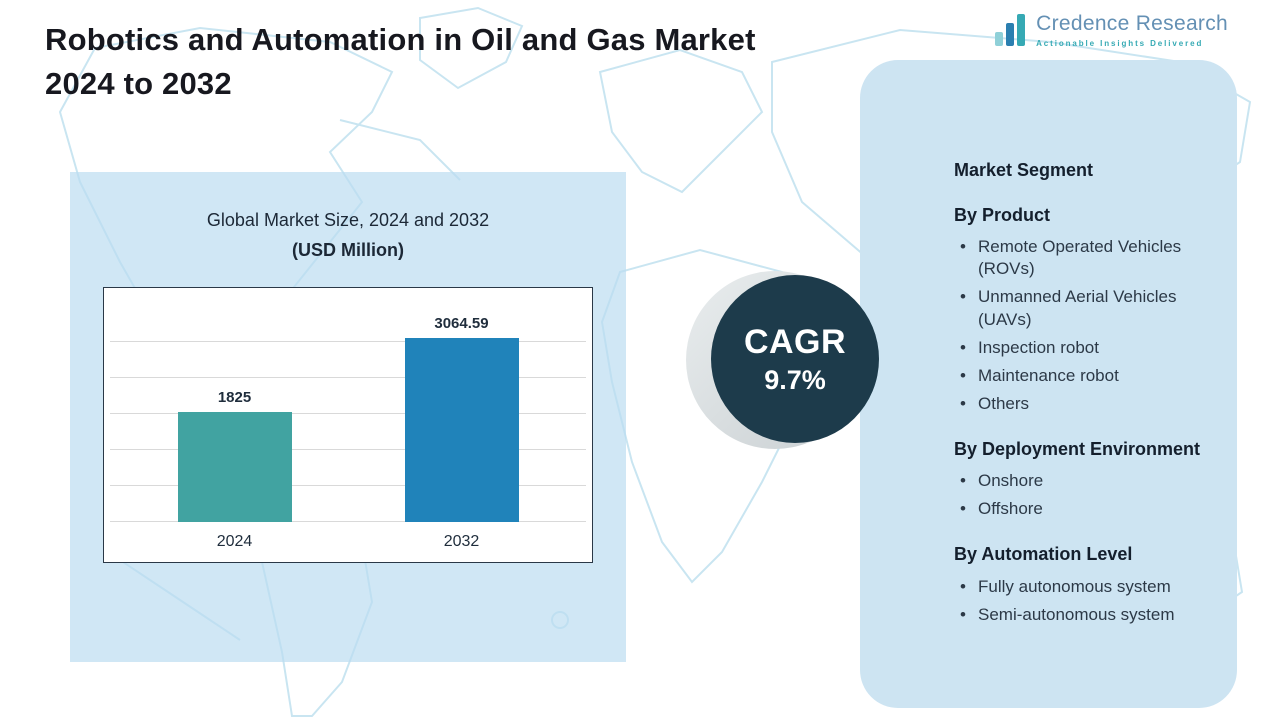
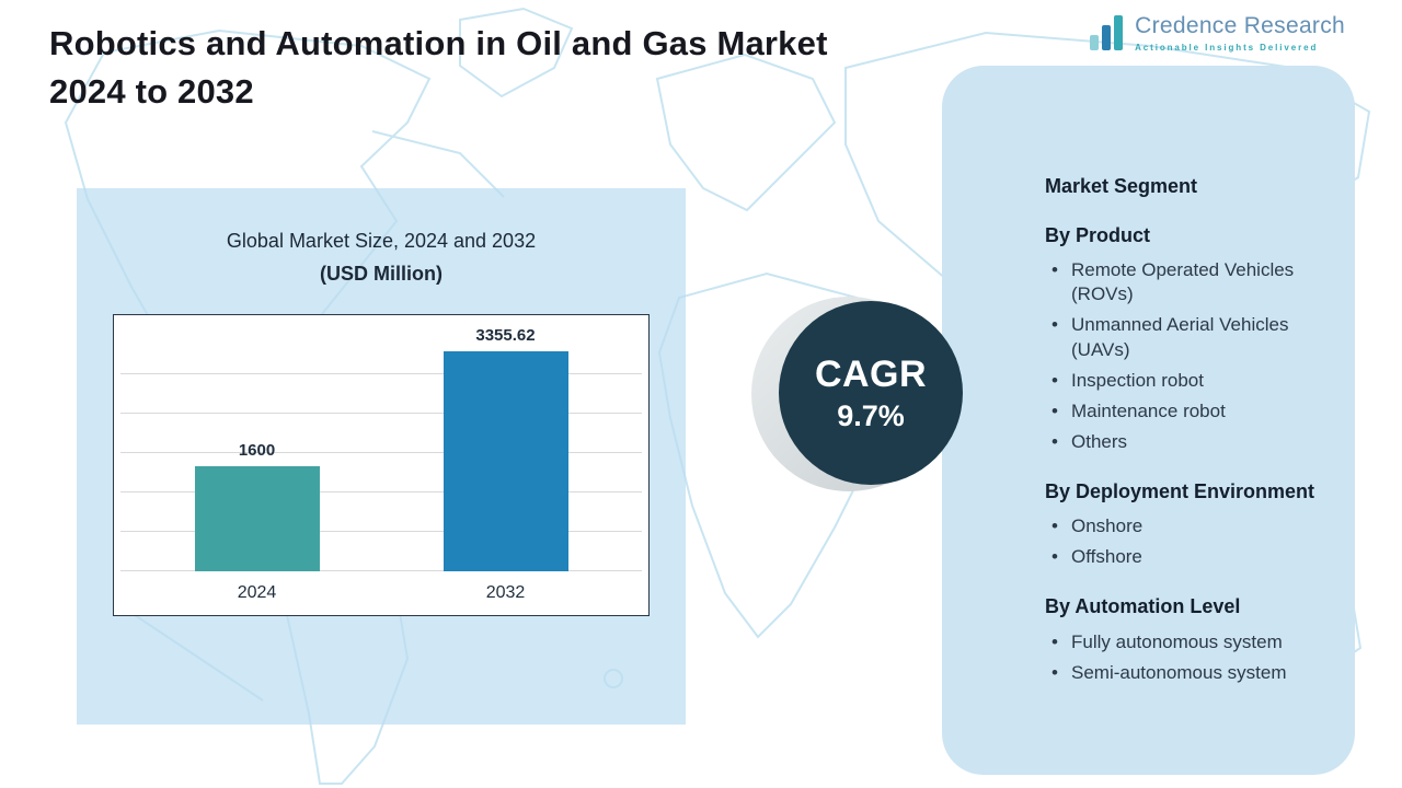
2024: 1825 -> 1600
2032: 3064.59 -> 3355.62
